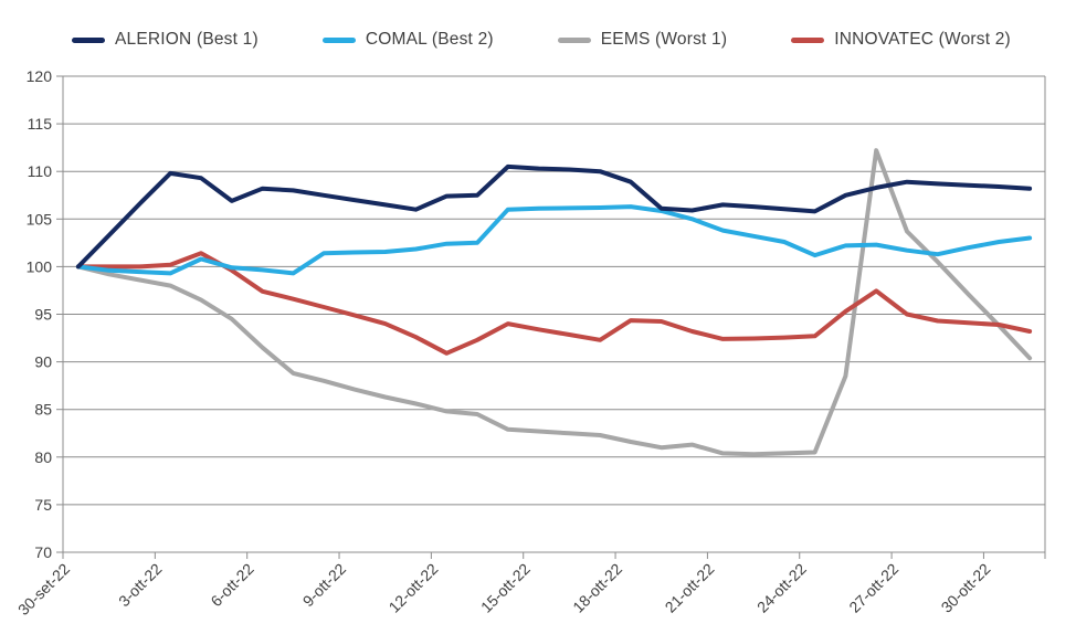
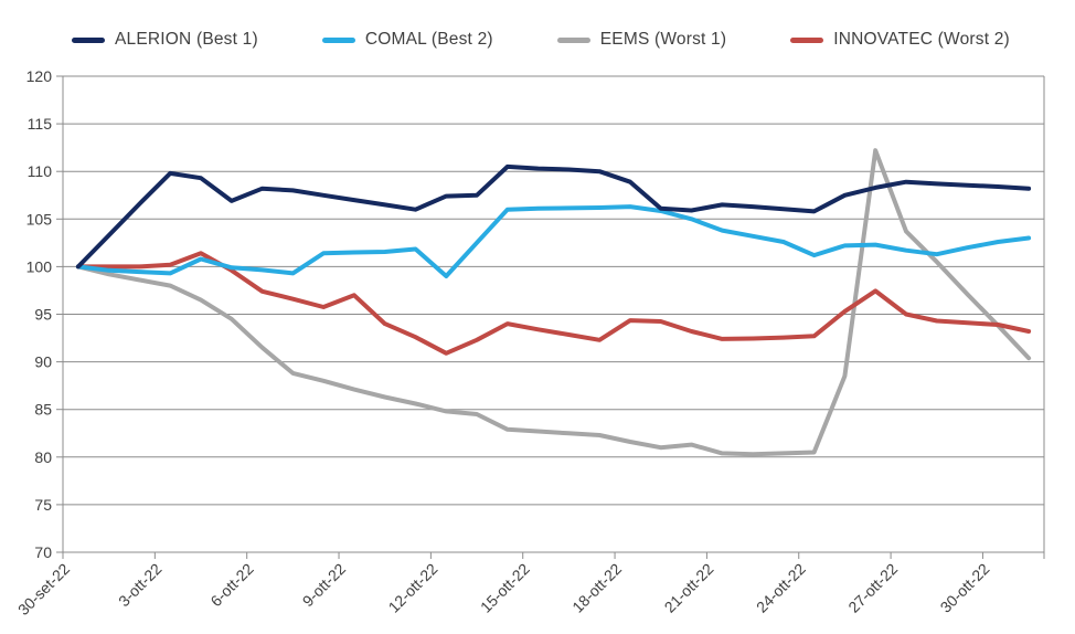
INNOVATEC (Worst 2)/9-ott-22: 95 -> 97
COMAL (Best 2)/12-ott-22: 102 -> 99
